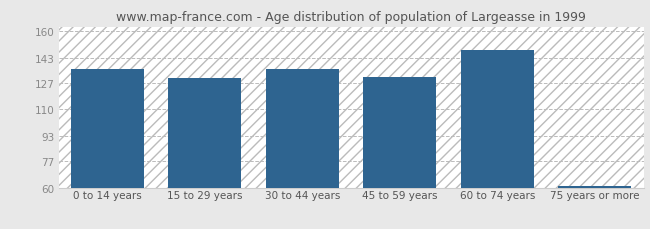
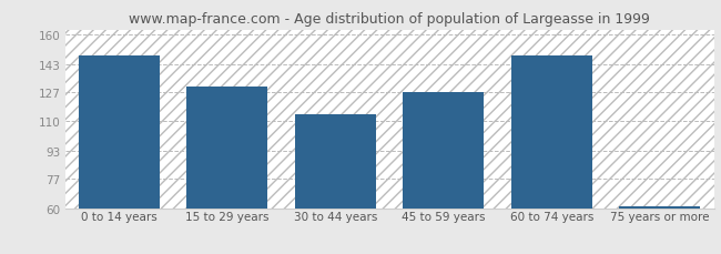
0 to 14 years: 136 -> 148
30 to 44 years: 136 -> 114
45 to 59 years: 131 -> 127
